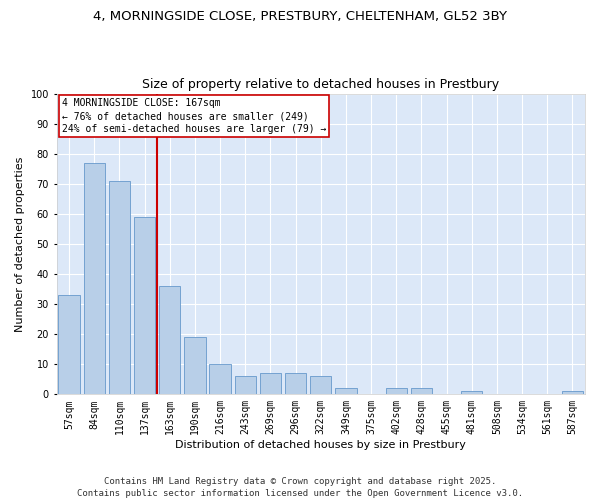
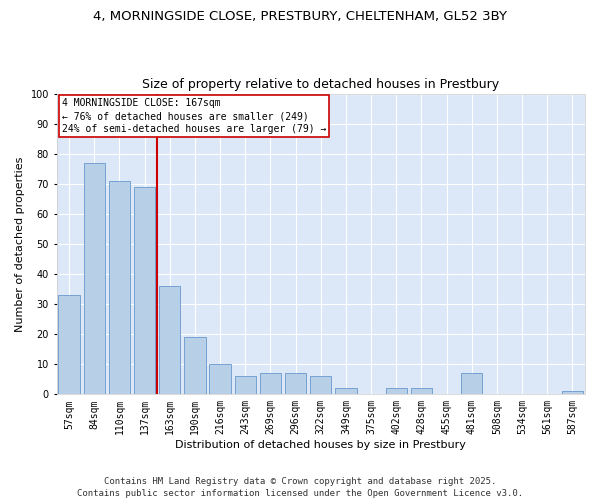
137sqm: 59 -> 69
481sqm: 1 -> 7
